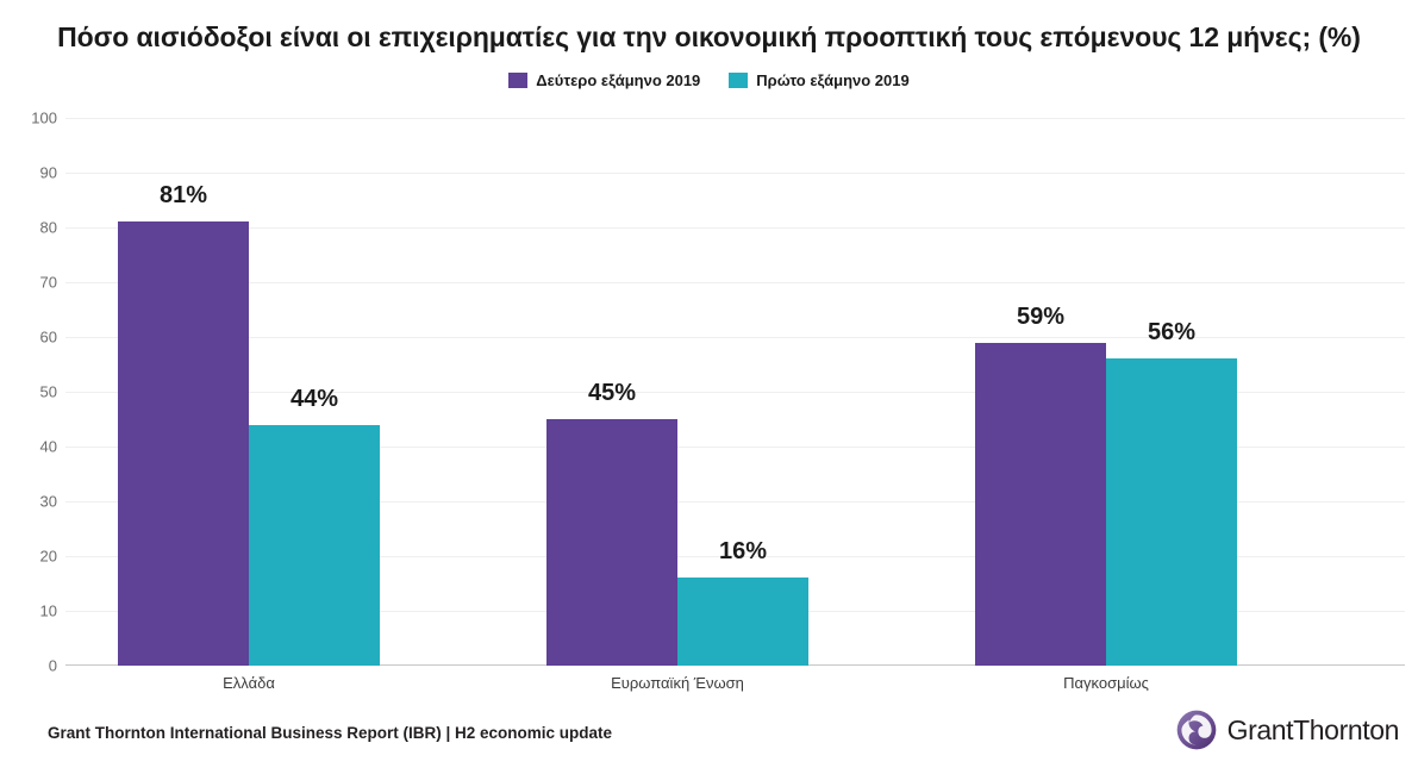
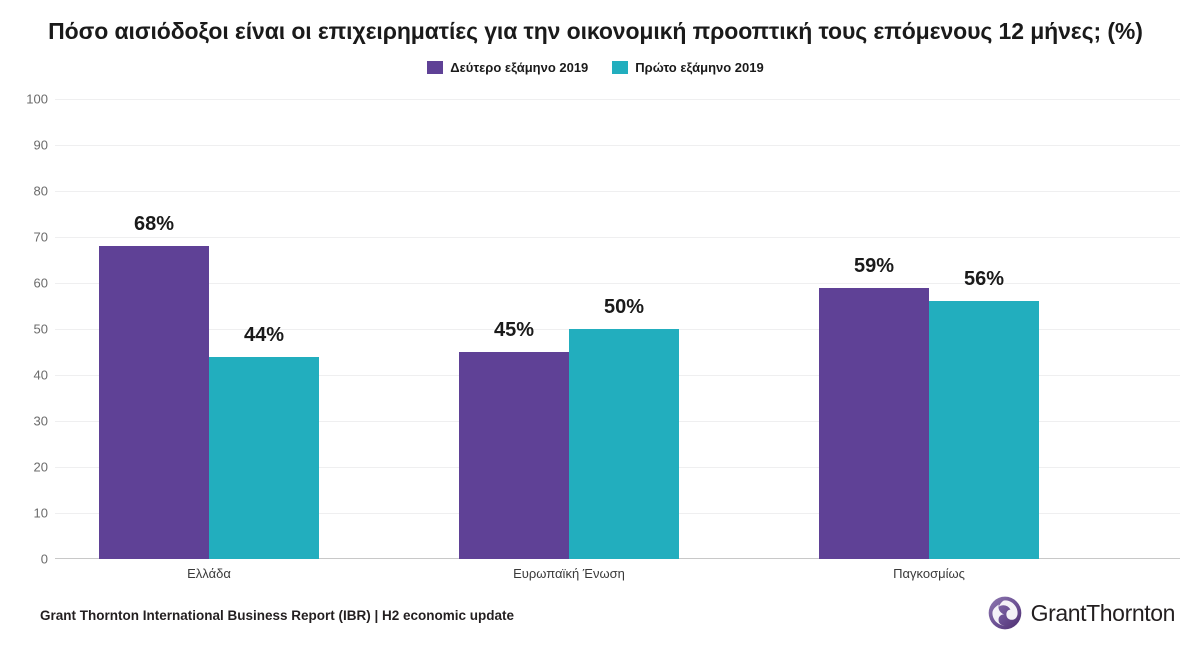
Δεύτερο εξάμηνο 2019/Ελλάδα: 81% -> 68%
Πρώτο εξάμηνο 2019/Ευρωπαϊκή Ένωση: 16% -> 50%
